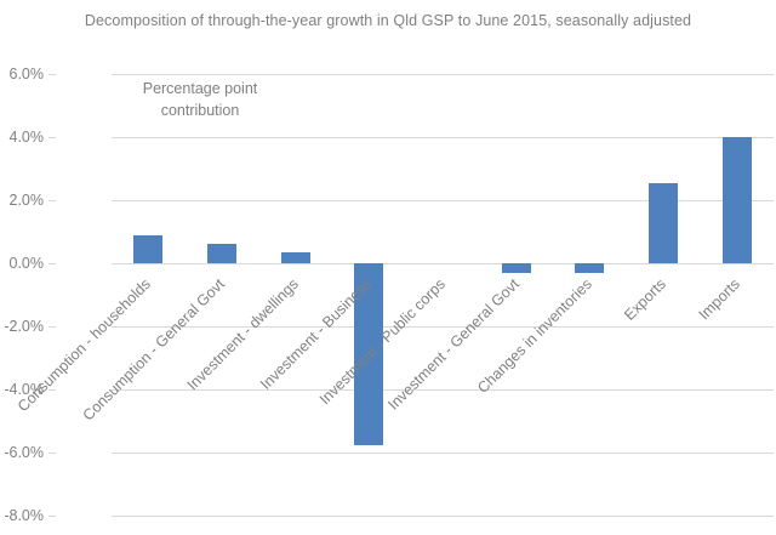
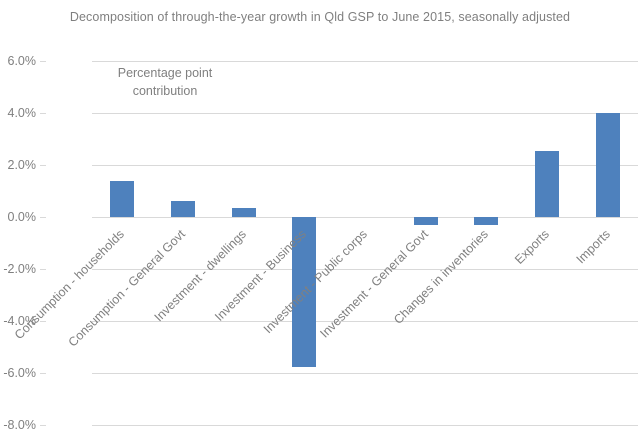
Consumption - households: 0.9% -> 1.4%
